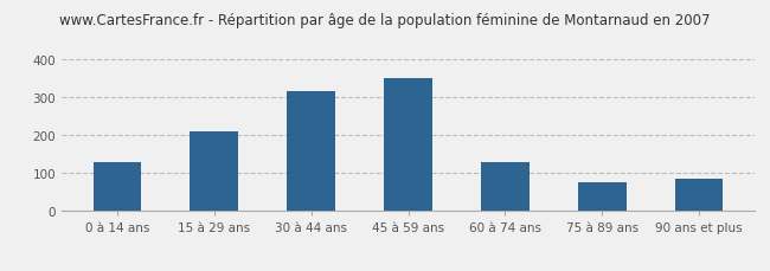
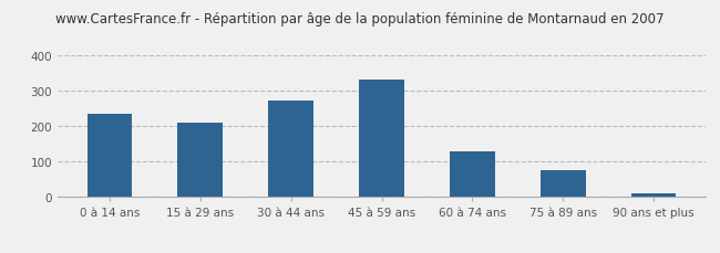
0 à 14 ans: 130 -> 235
30 à 44 ans: 315 -> 270
45 à 59 ans: 350 -> 330
90 ans et plus: 85 -> 10
